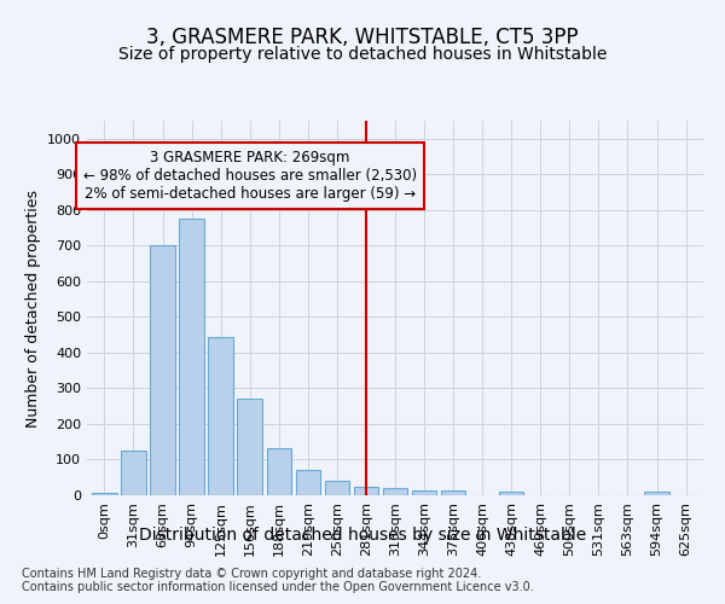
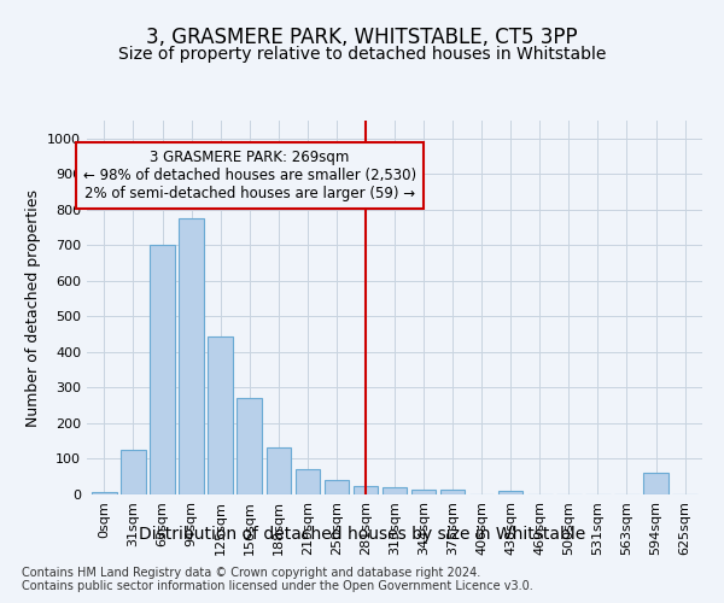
594sqm: 10 -> 60
